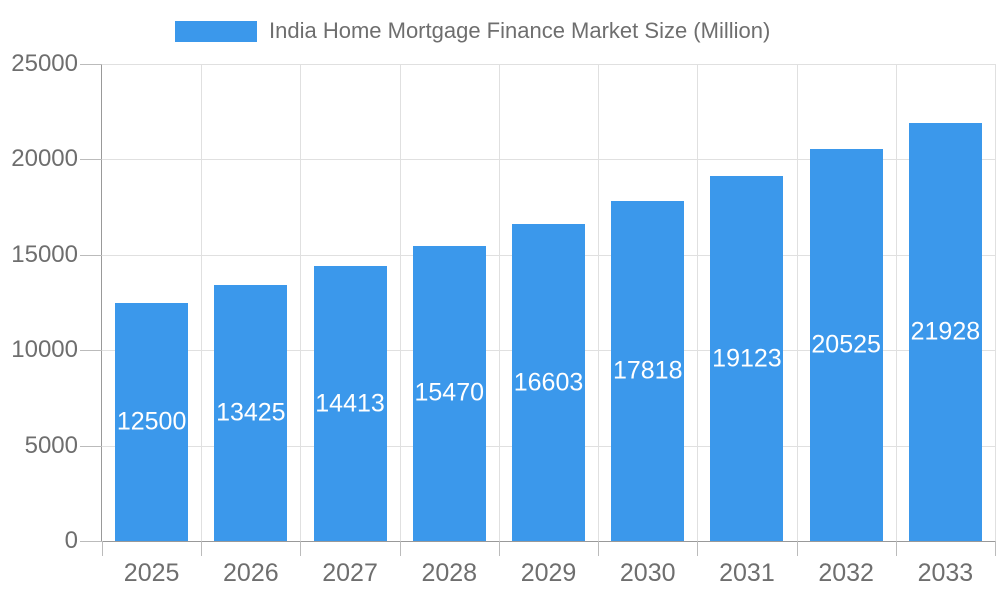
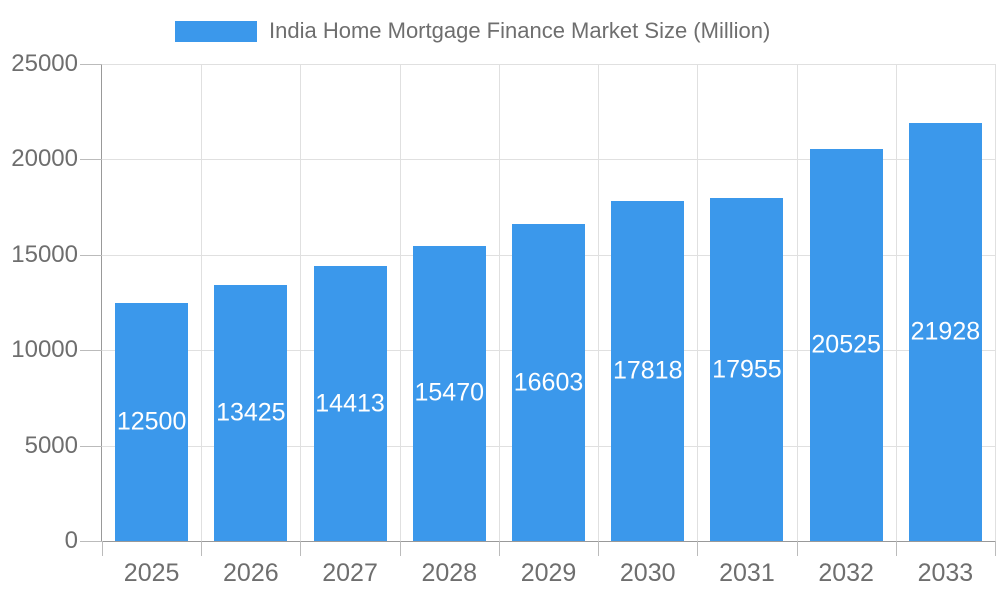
2031: 19123 -> 17955
